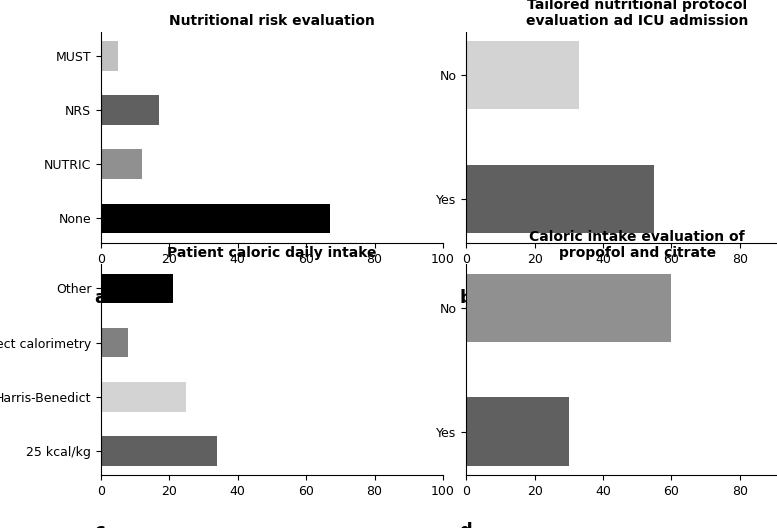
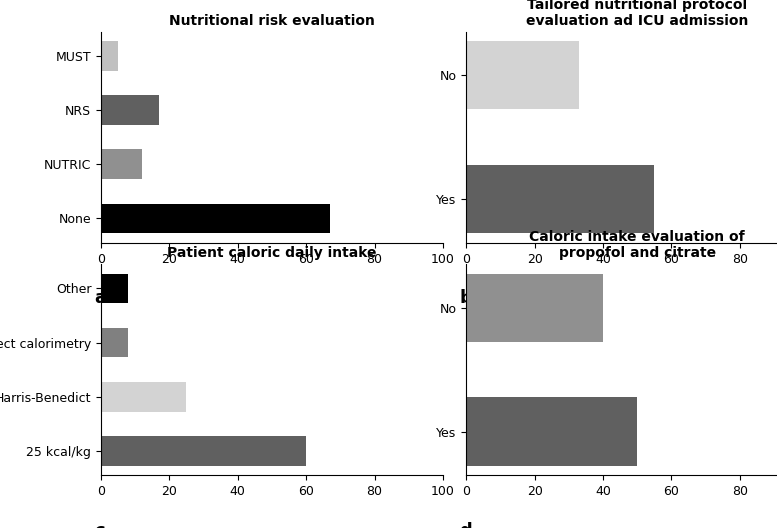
Patient caloric daily intake/Other: 21 -> 8
Patient caloric daily intake/25 kcal/kg: 34 -> 60
Caloric intake evaluation of propofol and citrate/No: 60 -> 40
Caloric intake evaluation of propofol and citrate/Yes: 30 -> 50
